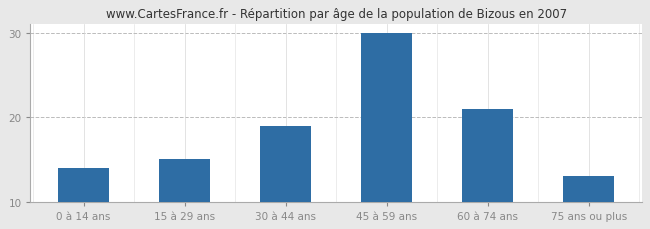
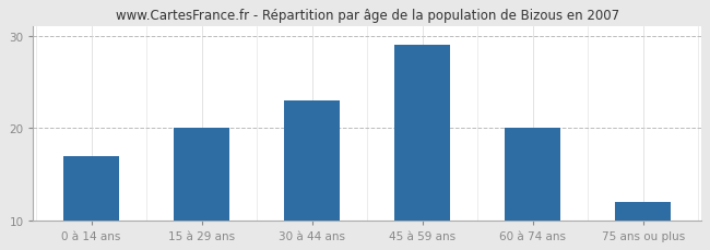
0 à 14 ans: 14 -> 17
15 à 29 ans: 15 -> 20
30 à 44 ans: 19 -> 23
45 à 59 ans: 30 -> 29
60 à 74 ans: 21 -> 20
75 ans ou plus: 13 -> 12
